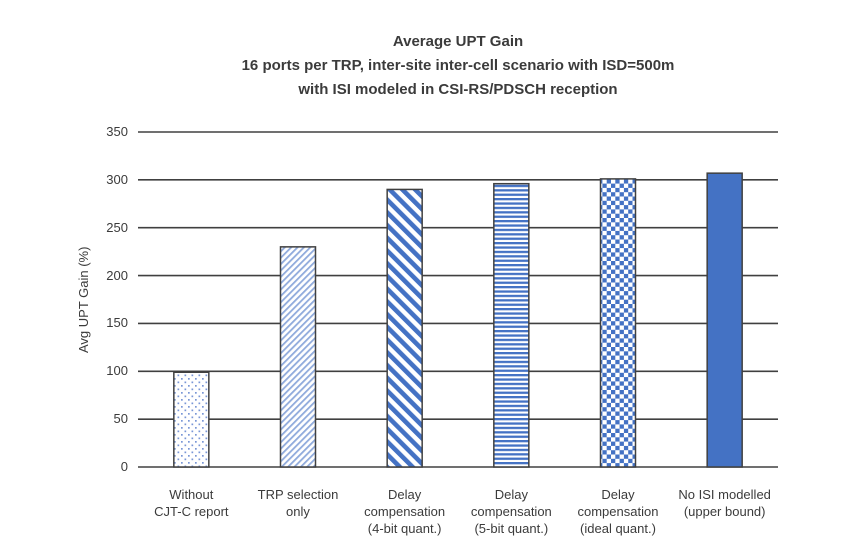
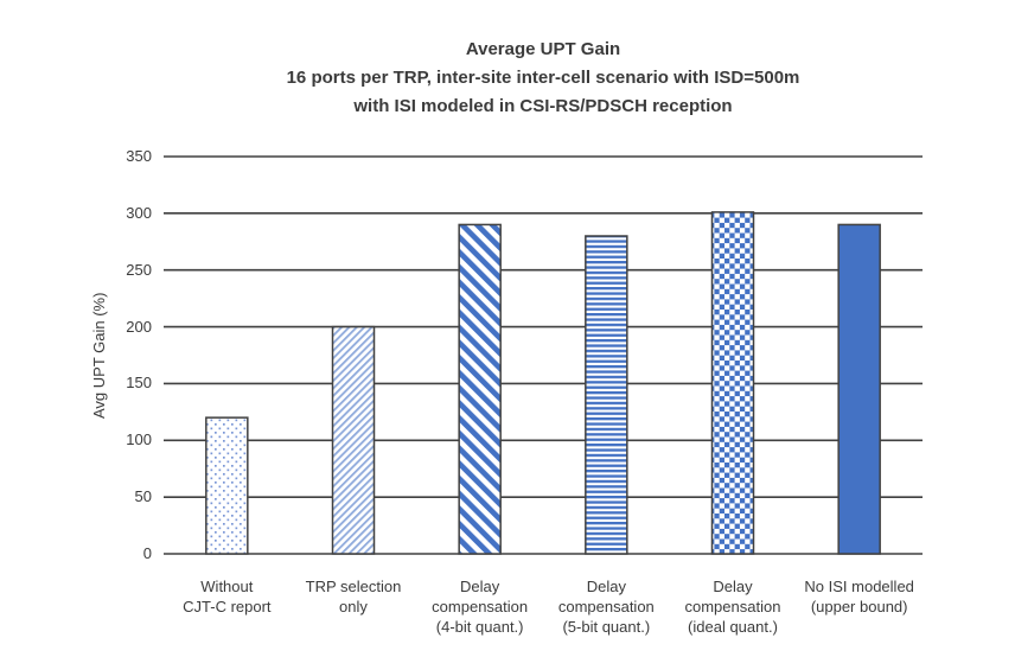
Without CJT-C report: 100 -> 120
TRP selection only: 230 -> 200
Delay compensation (5-bit quant.): 300 -> 280
No ISI modelled (upper bound): 310 -> 290
